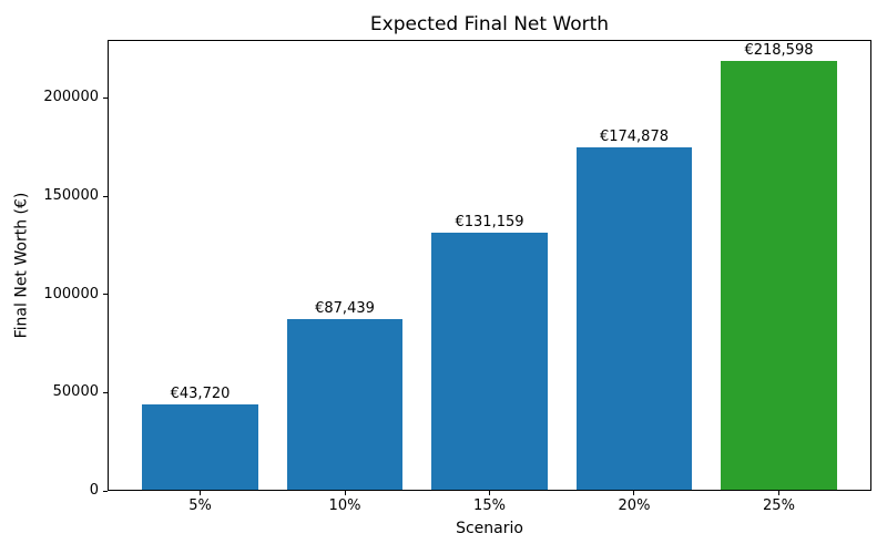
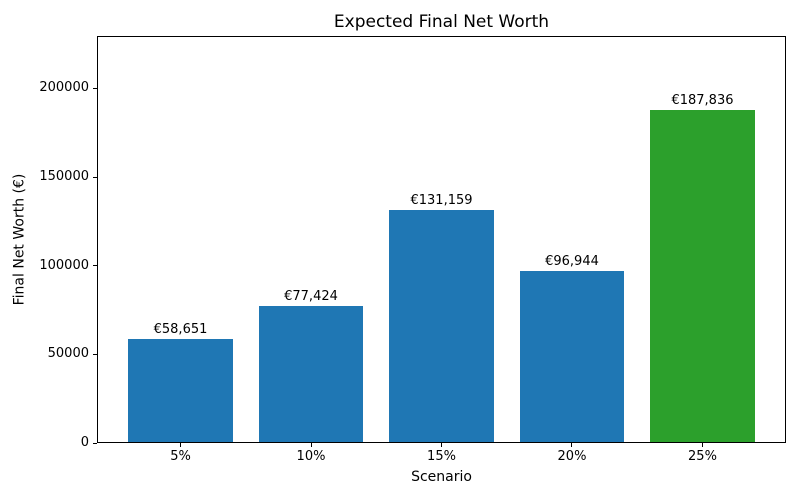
5%: €43,720 -> €58,651
10%: €87,439 -> €77,424
20%: €174,878 -> €96,944
25%: €218,598 -> €187,836
